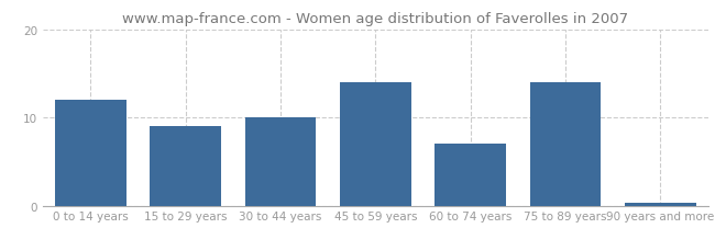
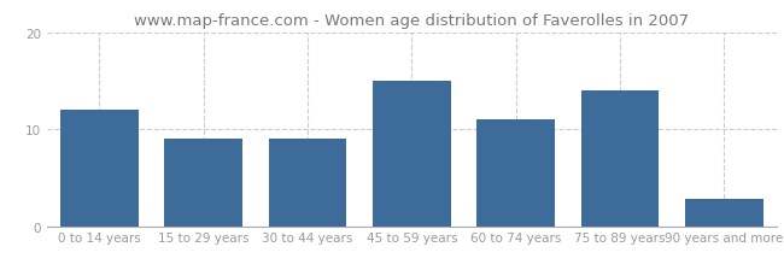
30 to 44 years: 10.0 -> 9.0
45 to 59 years: 14.0 -> 15.0
60 to 74 years: 7.0 -> 11.0
90 years and more: 0.3 -> 2.8
